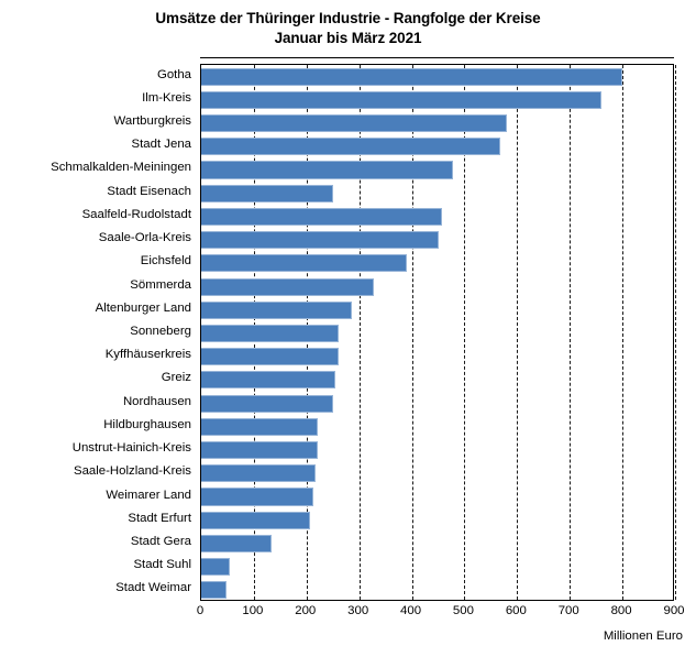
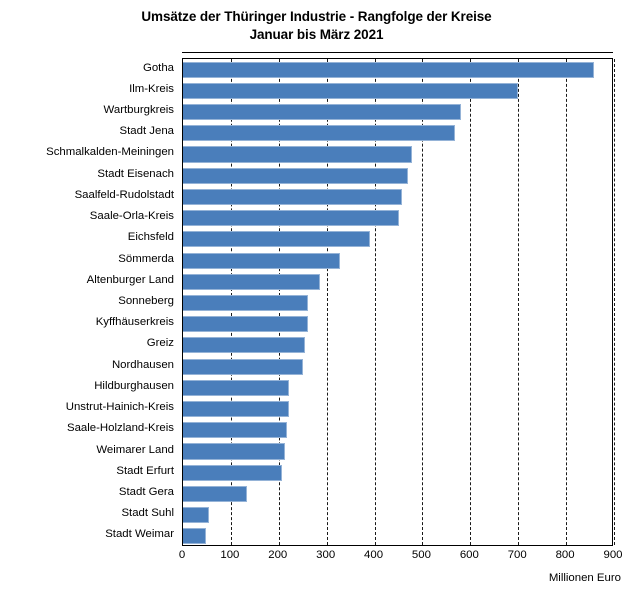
Gotha: 800 -> 860
Ilm-Kreis: 760 -> 700
Stadt Eisenach: 250 -> 470
